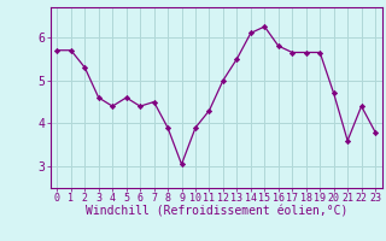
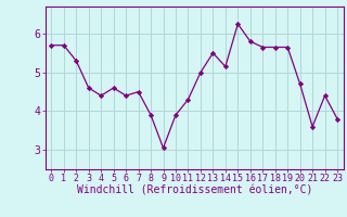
14: 6.10 -> 5.15
